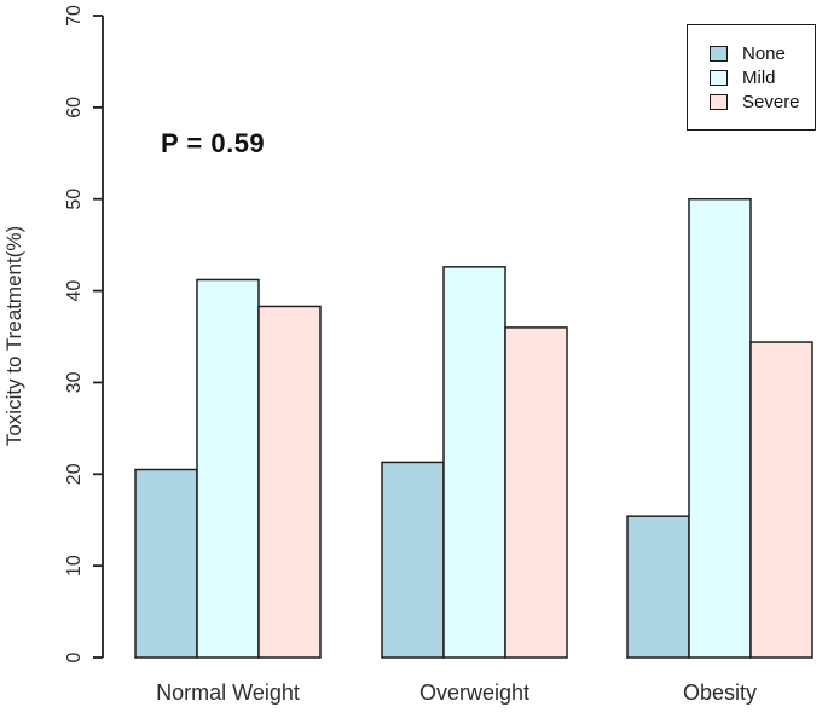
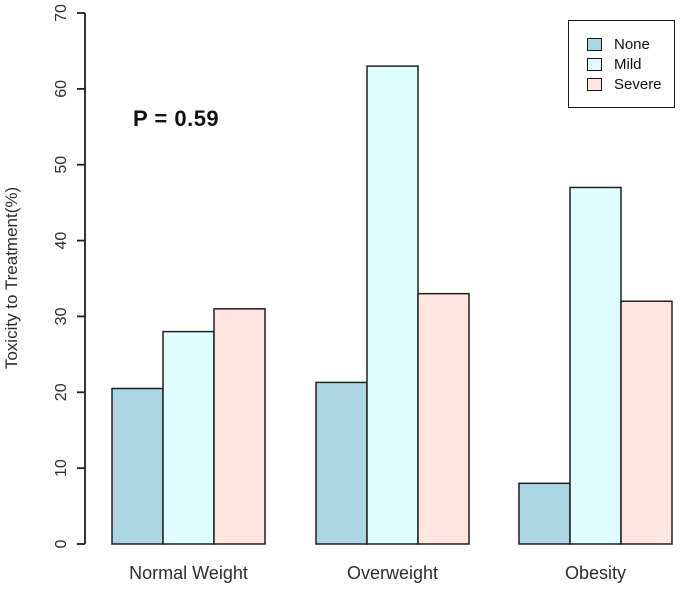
Mild/Normal Weight: 41 -> 28
Severe/Normal Weight: 38 -> 31
Mild/Overweight: 43 -> 63
Severe/Overweight: 36 -> 33
None/Obesity: 15 -> 8
Mild/Obesity: 50 -> 47
Severe/Obesity: 34 -> 32
